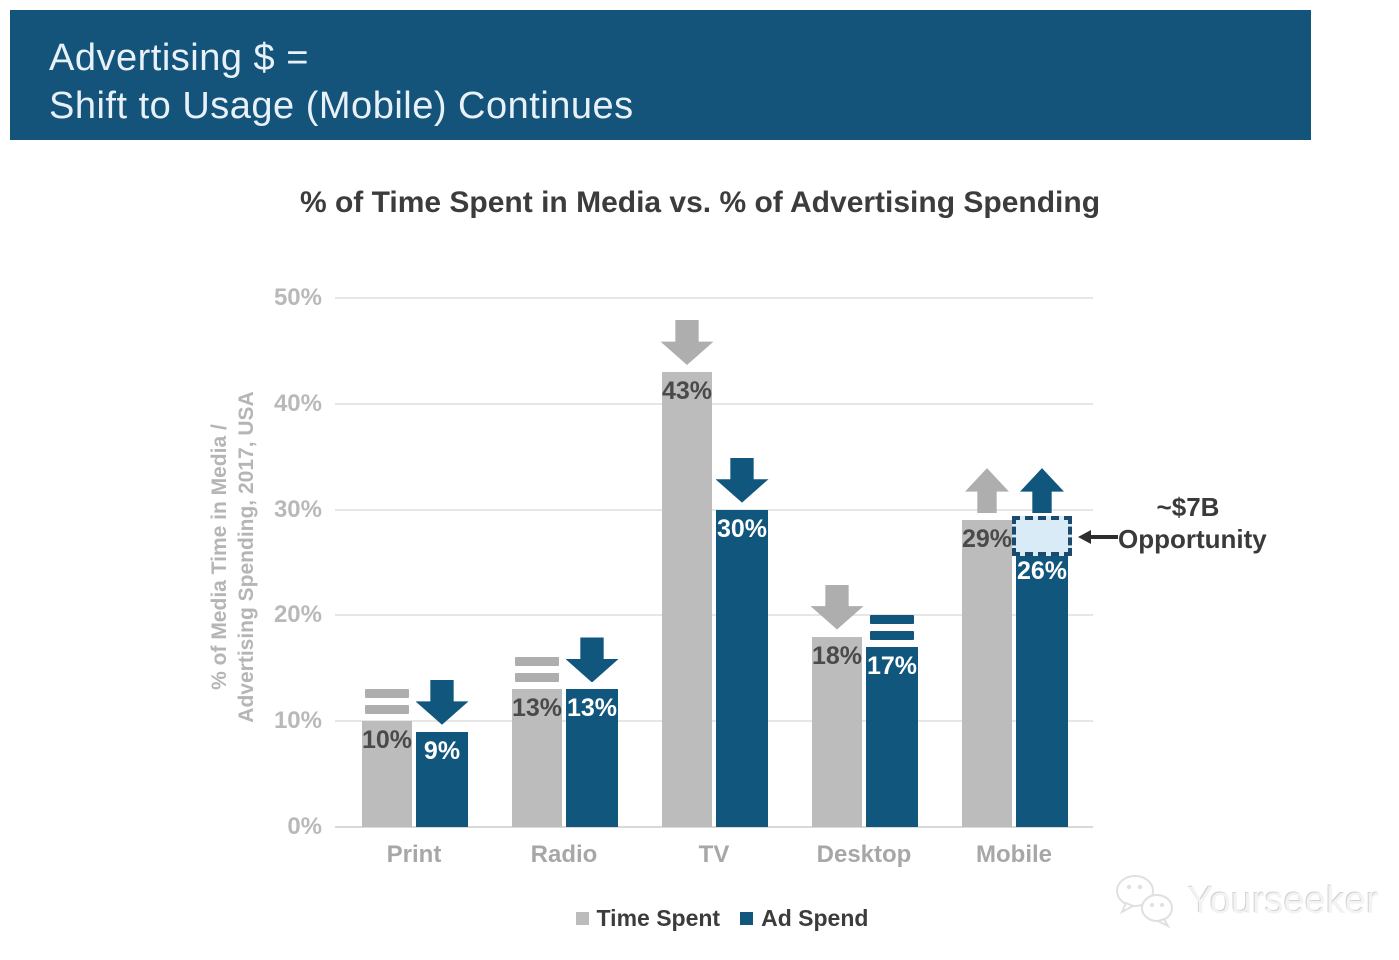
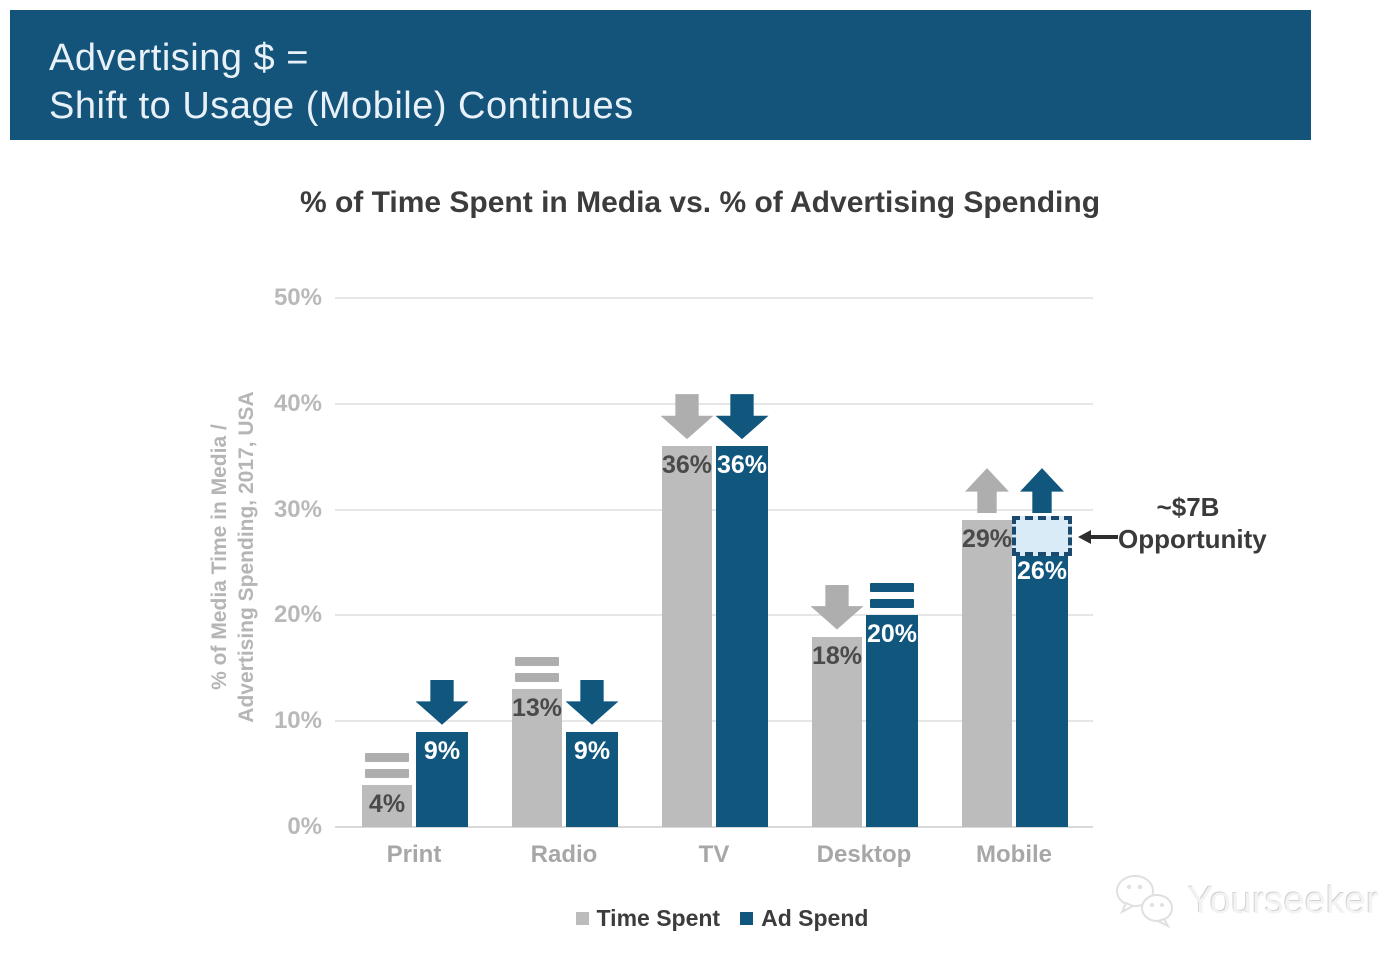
Time Spent/Print: 10% -> 4%
Ad Spend/Radio: 13% -> 9%
Time Spent/TV: 43% -> 36%
Ad Spend/TV: 30% -> 36%
Ad Spend/Desktop: 17% -> 20%
